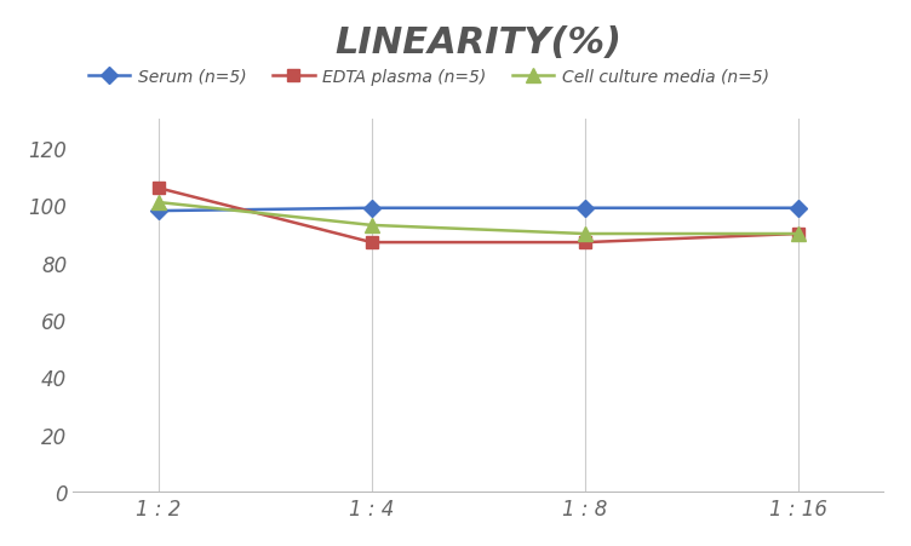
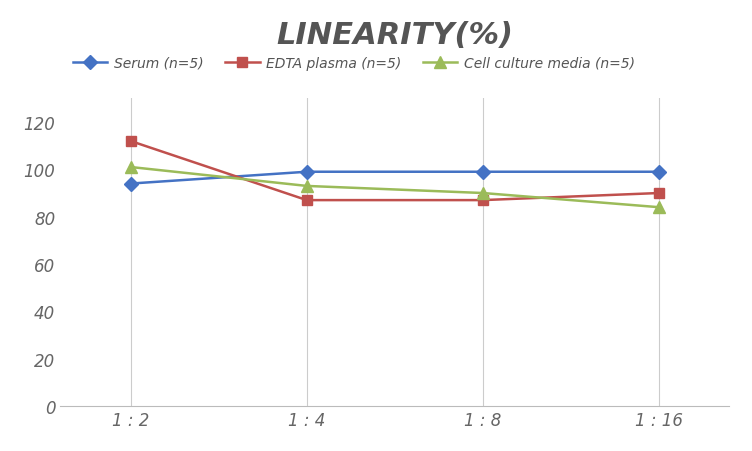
Serum (n=5)/1 : 2: 98 -> 94
EDTA plasma (n=5)/1 : 2: 106 -> 112
Cell culture media (n=5)/1 : 16: 90 -> 84
